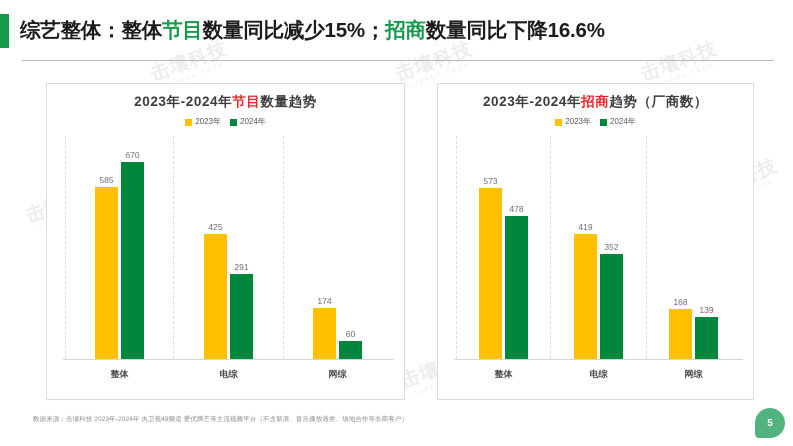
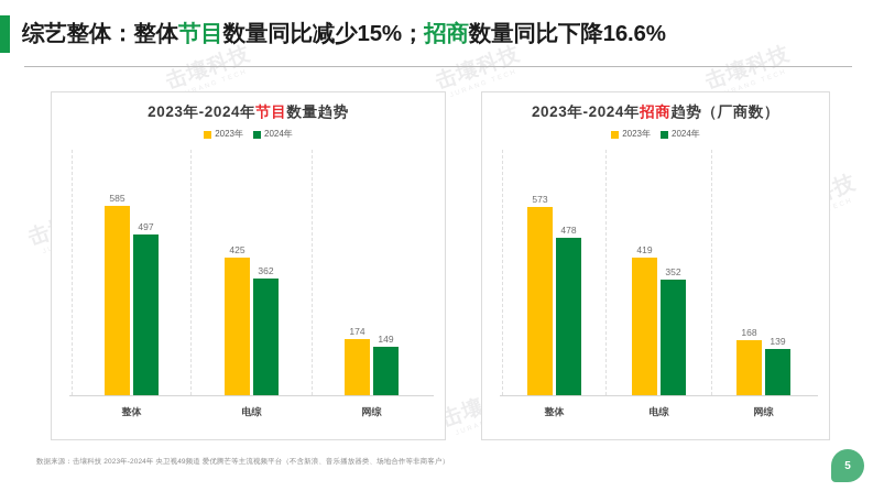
2023年-2024年节目数量趋势/2024年/整体: 670 -> 497
2023年-2024年节目数量趋势/2024年/电综: 291 -> 362
2023年-2024年节目数量趋势/2024年/网综: 60 -> 149
